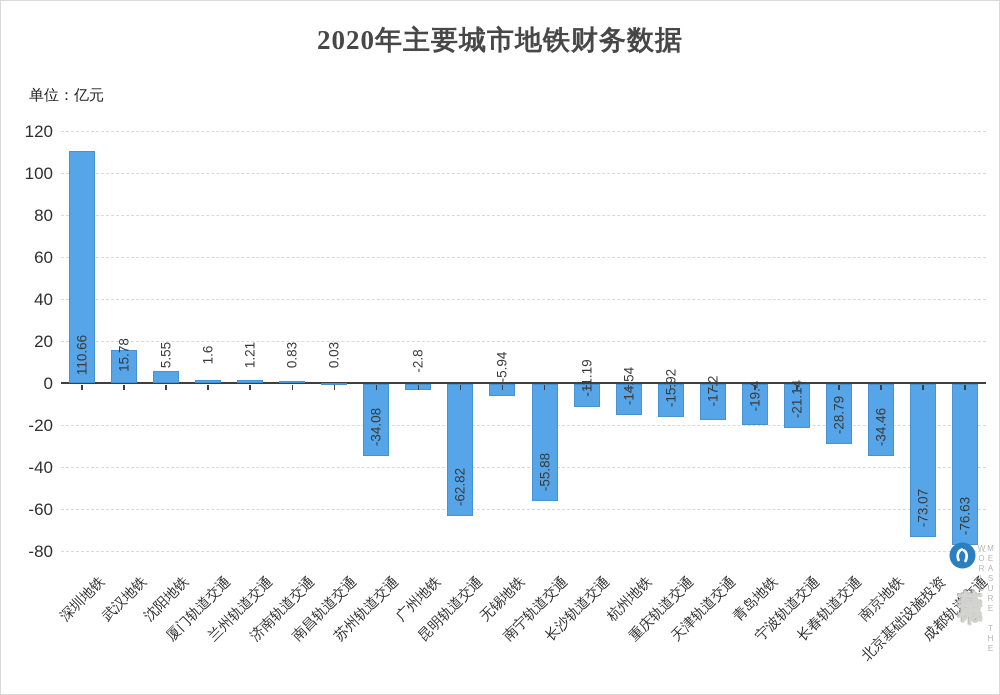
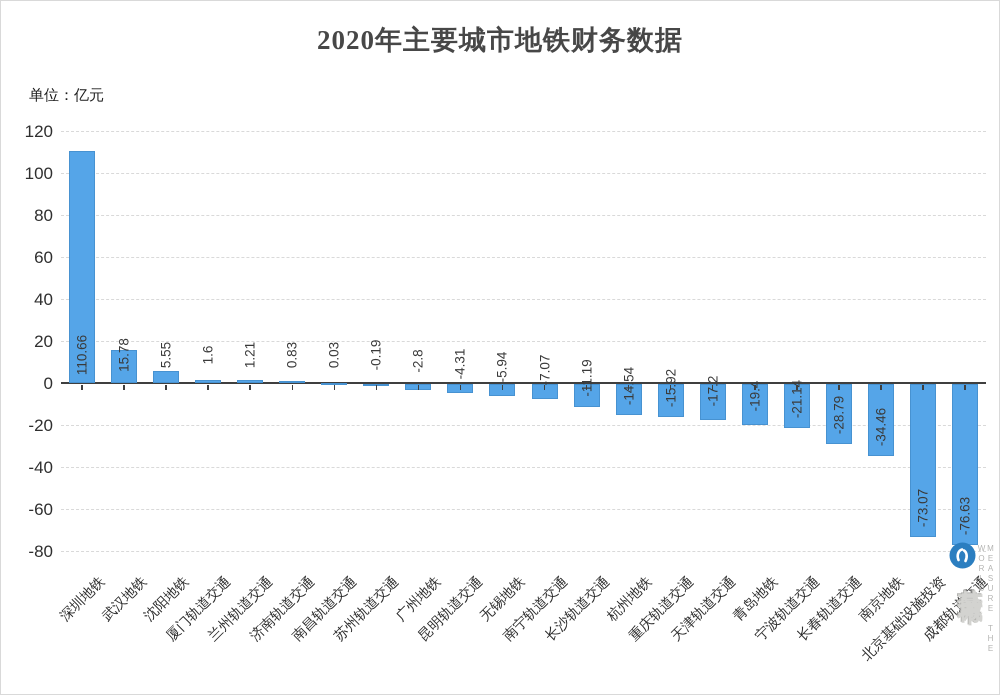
苏州轨道交通: -34.08 -> -0.19
昆明轨道交通: -62.82 -> -4.31
南宁轨道交通: -55.88 -> -7.07
